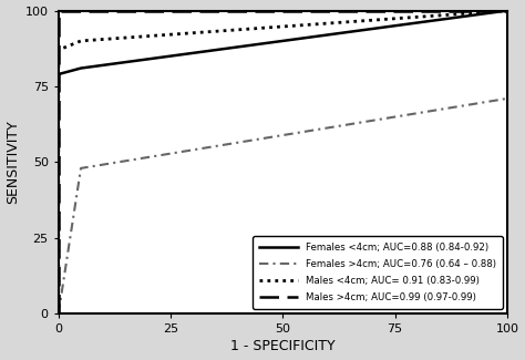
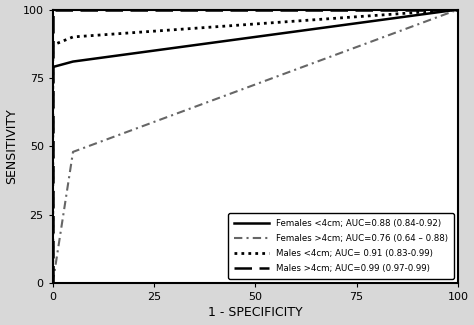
Females >4cm; AUC=0.76 (0.64 – 0.88)/100: 71 -> 100
